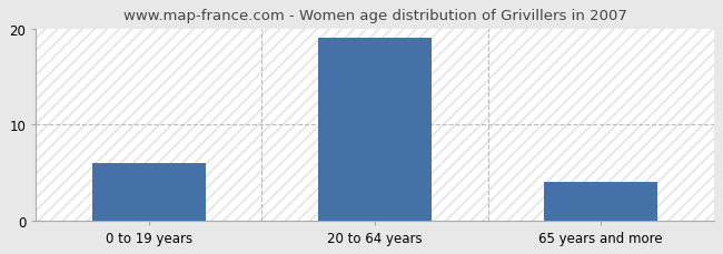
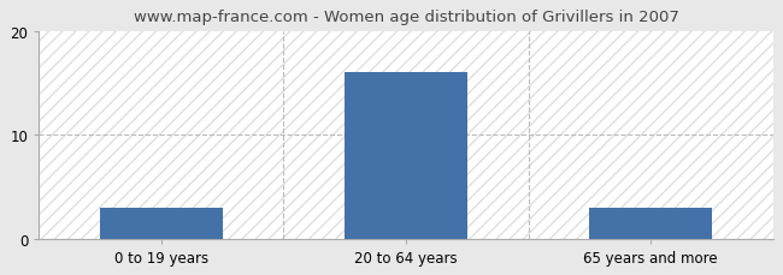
0 to 19 years: 6 -> 3
20 to 64 years: 19 -> 16
65 years and more: 4 -> 3
